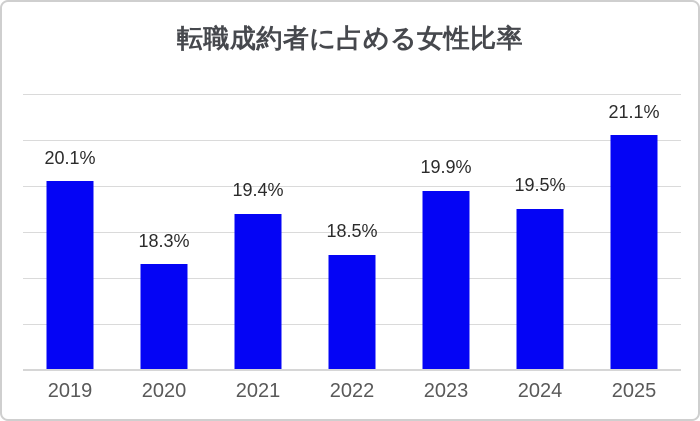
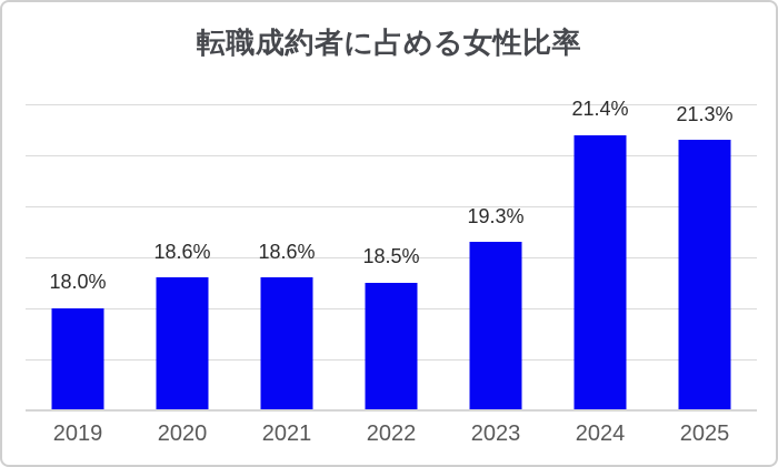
2019: 20.1% -> 18.0%
2020: 18.3% -> 18.6%
2021: 19.4% -> 18.6%
2023: 19.9% -> 19.3%
2024: 19.5% -> 21.4%
2025: 21.1% -> 21.3%
